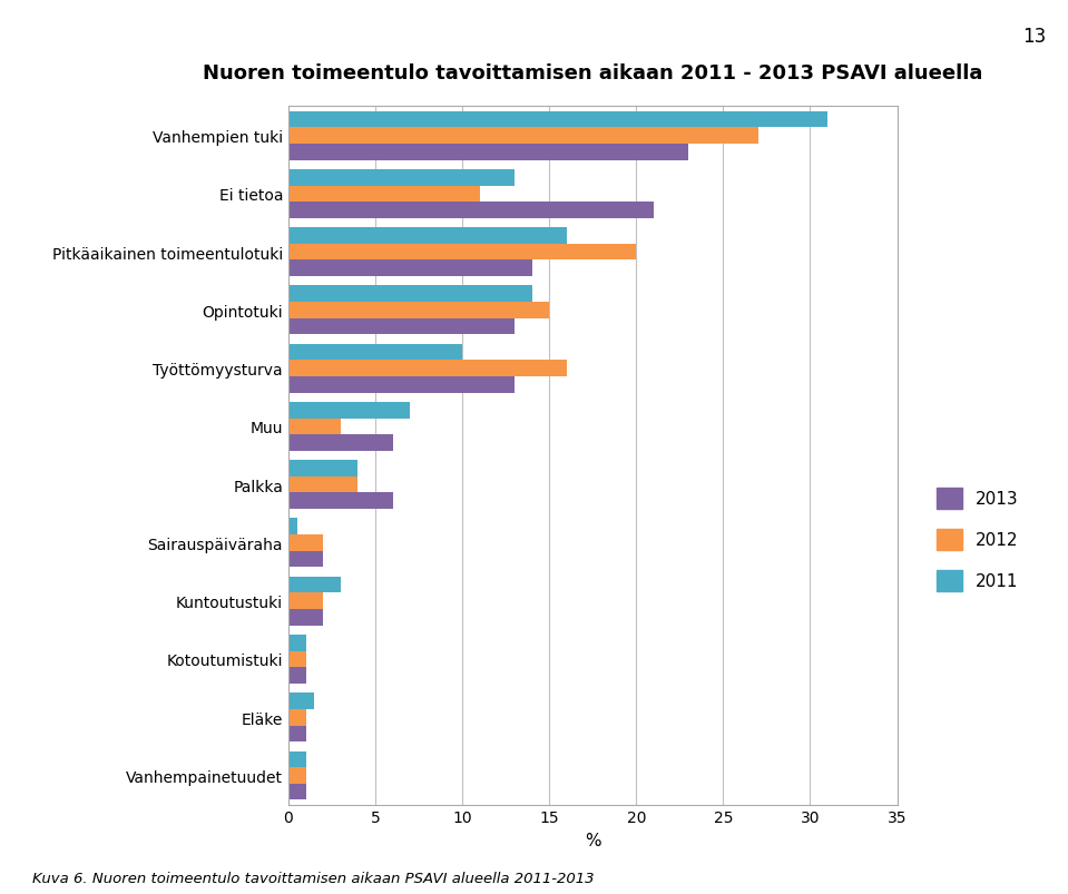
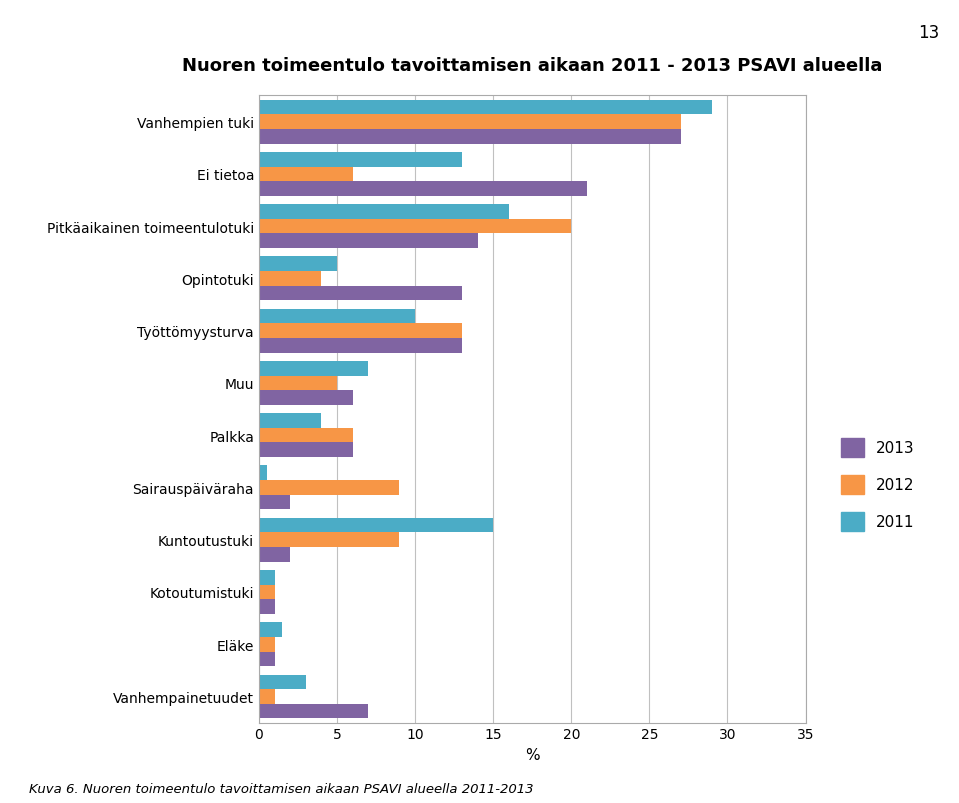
2011/Vanhempien tuki: 31.0 -> 29.0
2013/Vanhempien tuki: 23 -> 27
2012/Ei tietoa: 11 -> 6
2011/Opintotuki: 14.0 -> 5.0
2012/Opintotuki: 15 -> 4
2012/Työttömyysturva: 16 -> 13
2012/Muu: 3 -> 5
2012/Palkka: 4 -> 6
2012/Sairauspäiväraha: 2 -> 9
2011/Kuntoutustuki: 3.0 -> 15.0
2012/Kuntoutustuki: 2 -> 9
2011/Vanhempainetuudet: 1.0 -> 3.0
2013/Vanhempainetuudet: 1 -> 7
